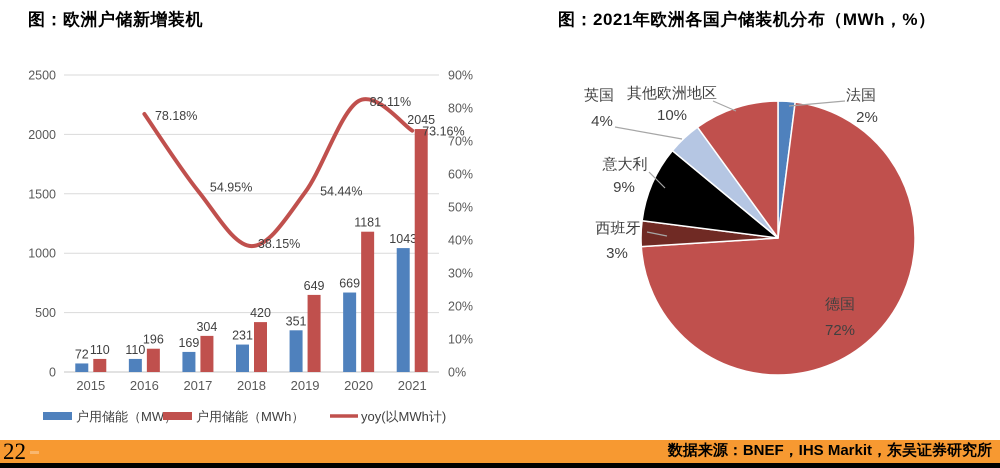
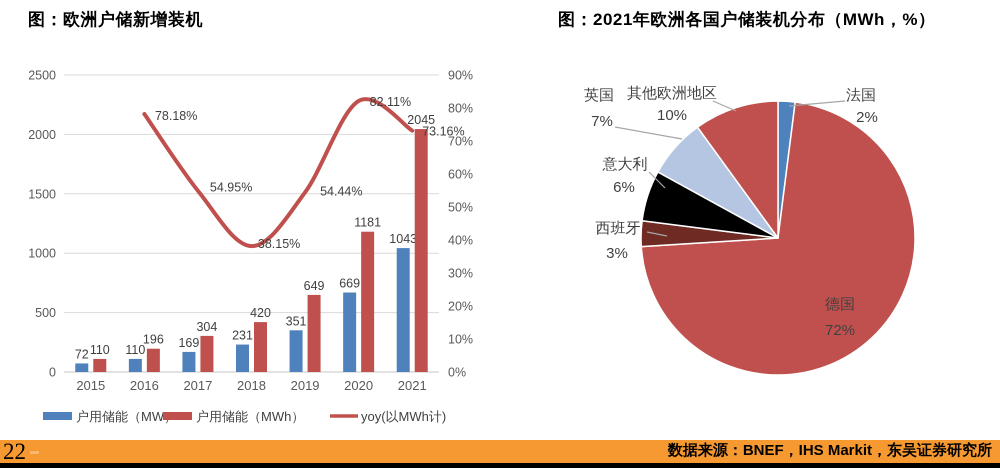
图：2021年欧洲各国户储装机分布（MWh，%）/意大利: 9% -> 6%
图：2021年欧洲各国户储装机分布（MWh，%）/英国: 4% -> 7%
